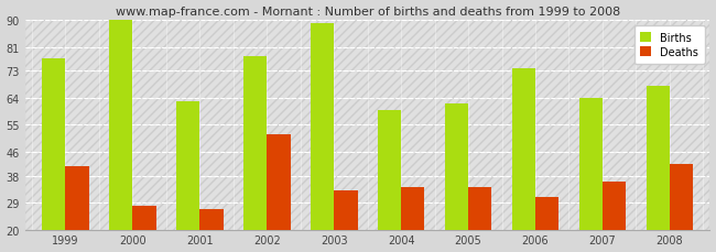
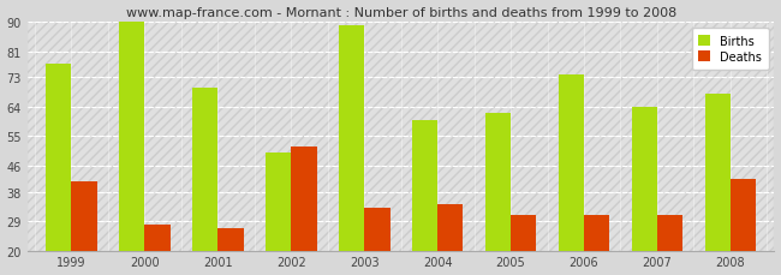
Births/2001: 63 -> 70
Births/2002: 78 -> 50
Deaths/2005: 34 -> 31
Deaths/2007: 36 -> 31
